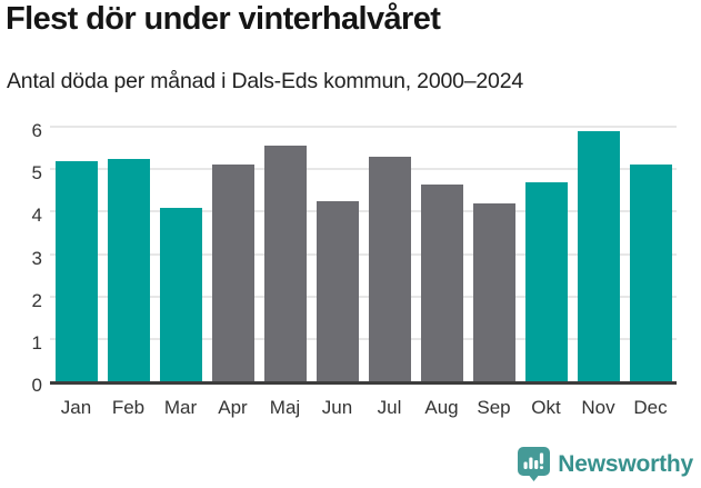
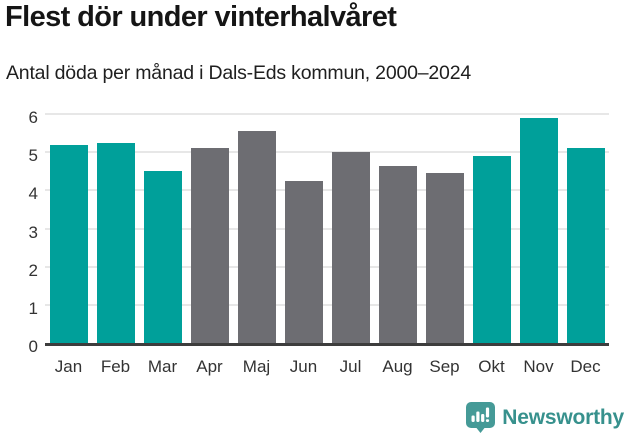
Mar: 4.1 -> 4.5
Jul: 5.3 -> 5.0
Sep: 4.2 -> 4.5
Okt: 4.7 -> 4.9
